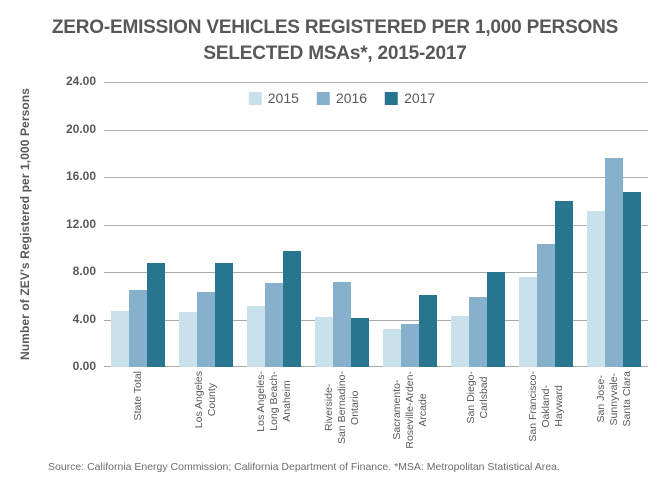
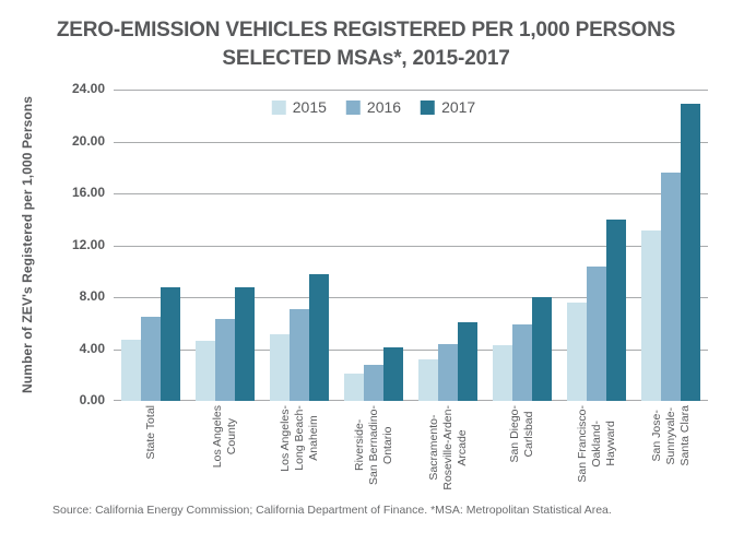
2015/Riverside-San Bernadino-Ontario: 4.2 -> 2.1
2016/Riverside-San Bernadino-Ontario: 7.2 -> 2.8
2016/Sacramento-Roseville-Arden-Arcade: 3.6 -> 4.4
2017/San Jose-Sunnyvale-Santa Clara: 14.7 -> 22.9
